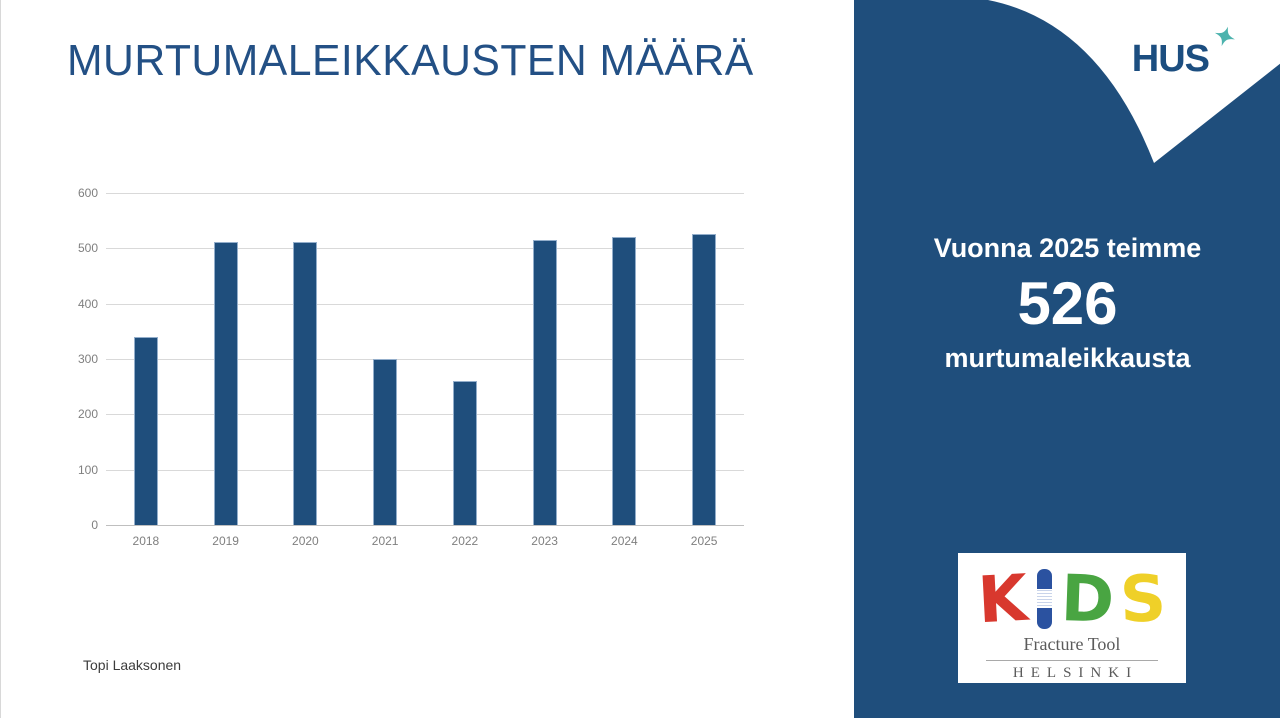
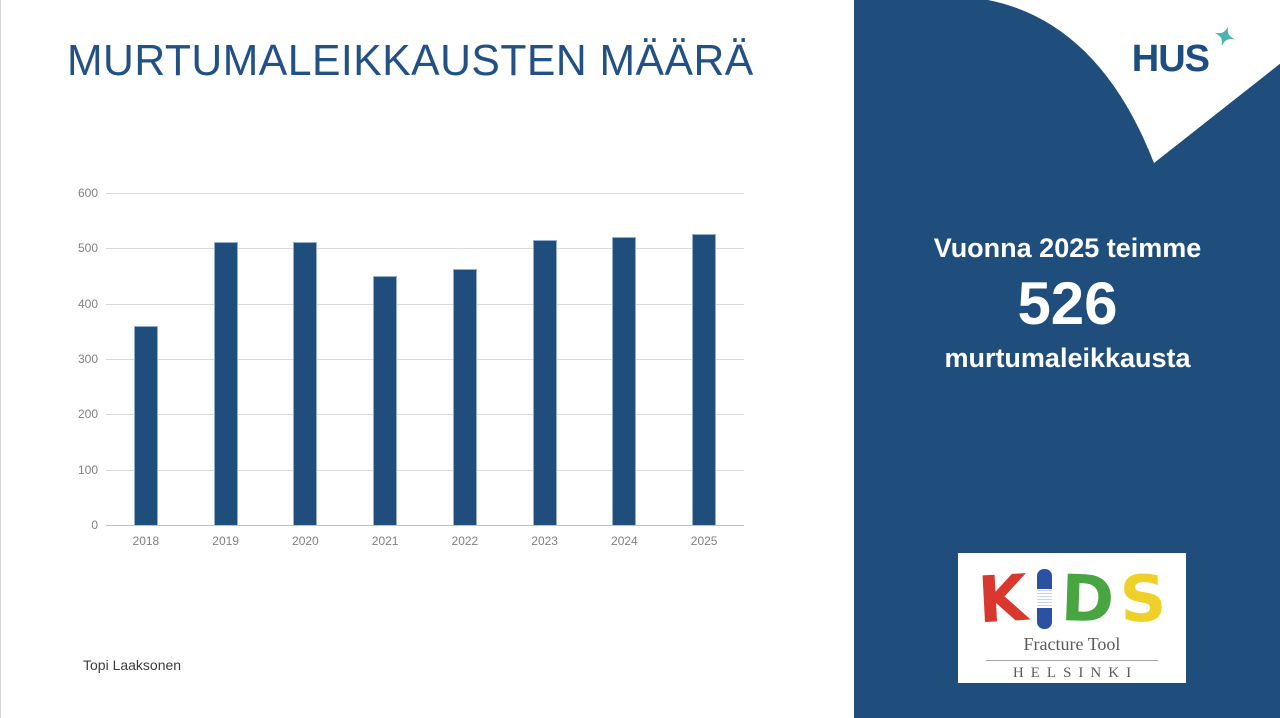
2018: 340 -> 360
2021: 300 -> 450
2022: 260 -> 460
